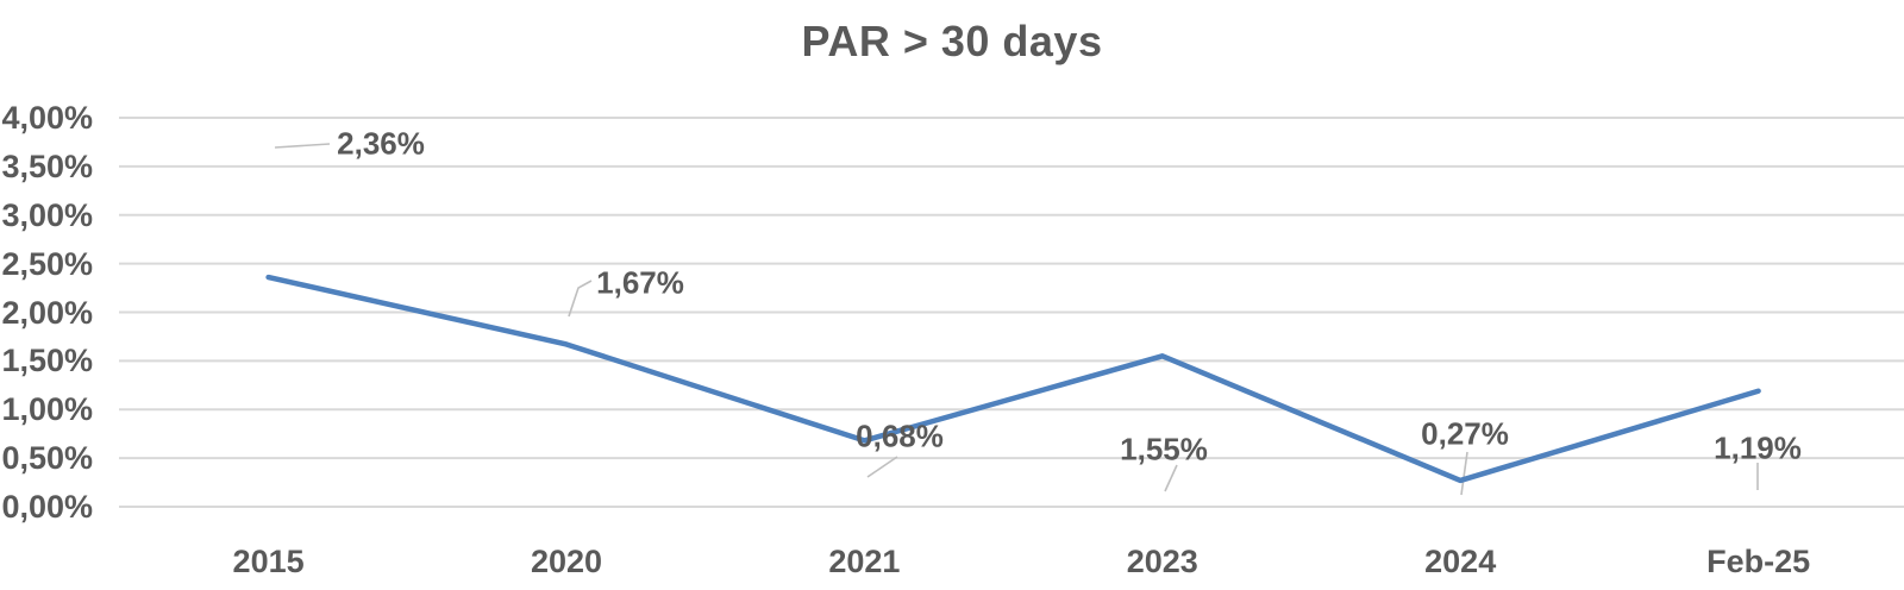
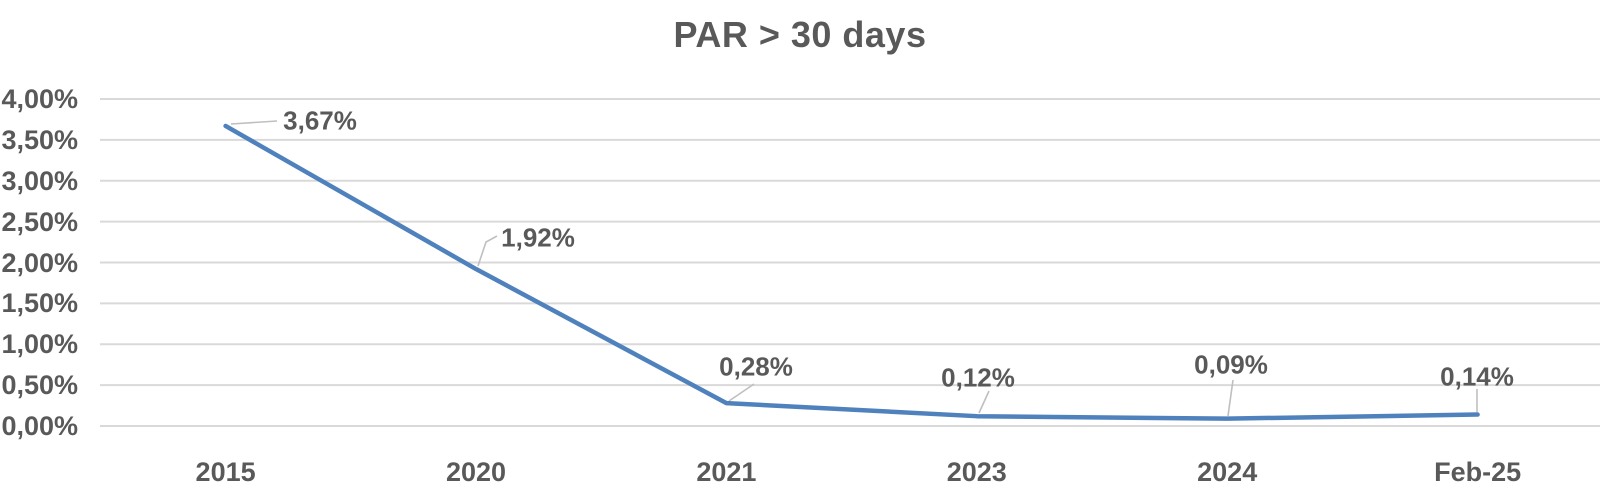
2015: 2,36% -> 3,67%
2020: 1,67% -> 1,92%
2021: 0,68% -> 0,28%
2023: 1,55% -> 0,12%
2024: 0,27% -> 0,09%
Feb-25: 1,19% -> 0,14%
